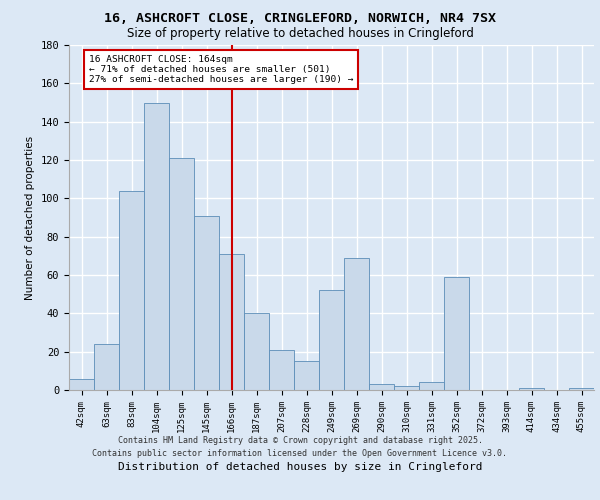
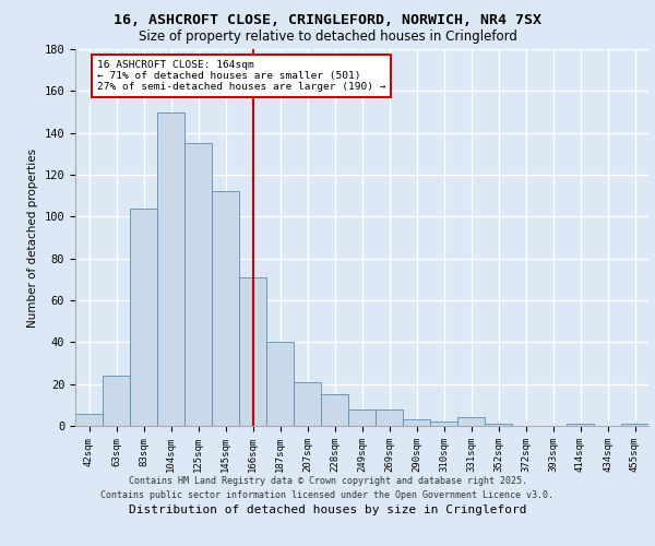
125sqm: 121 -> 135
145sqm: 91 -> 112
249sqm: 52 -> 8
269sqm: 69 -> 8
352sqm: 59 -> 1
